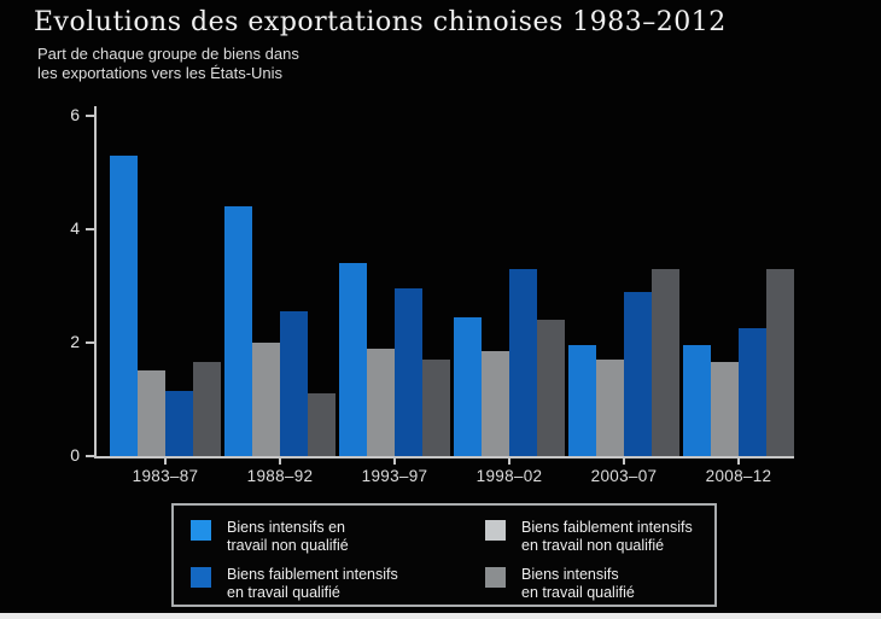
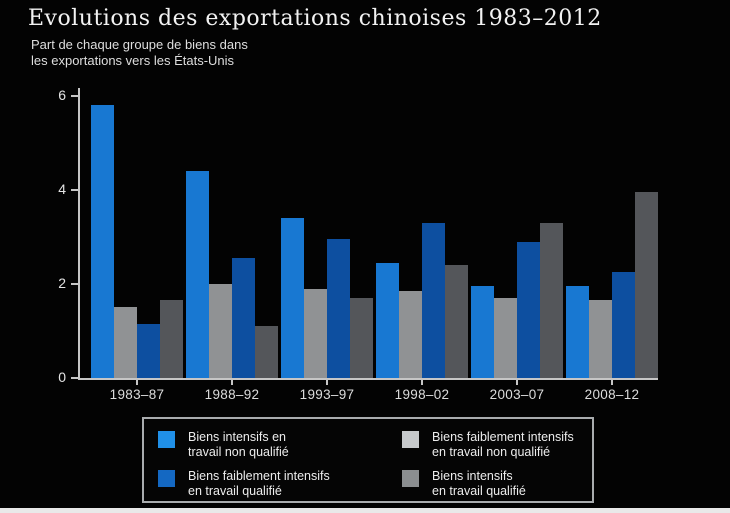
Biens intensifs en travail non qualifié/1983–87: 5.3 -> 5.8
Biens intensifs en travail qualifié/2008–12: 3.3 -> 4.0
